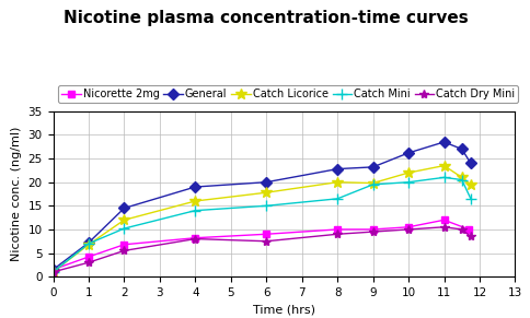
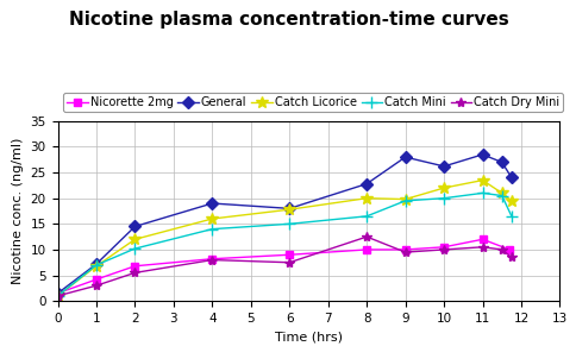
General/6: 20.0 -> 18.0
Catch Dry Mini/8: 9.0 -> 12.5
General/9: 23.2 -> 28.0
